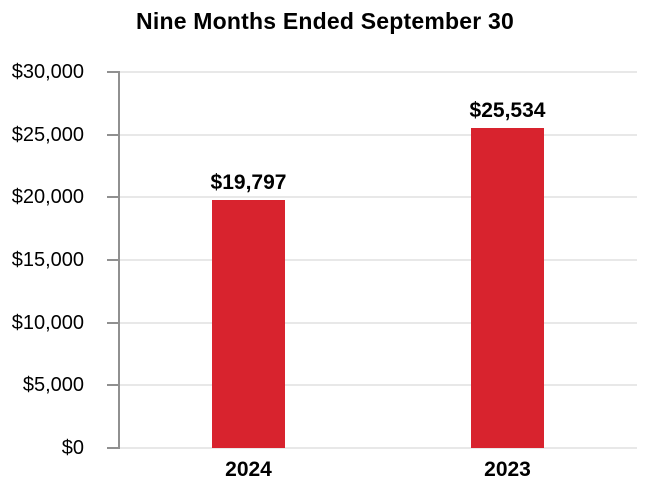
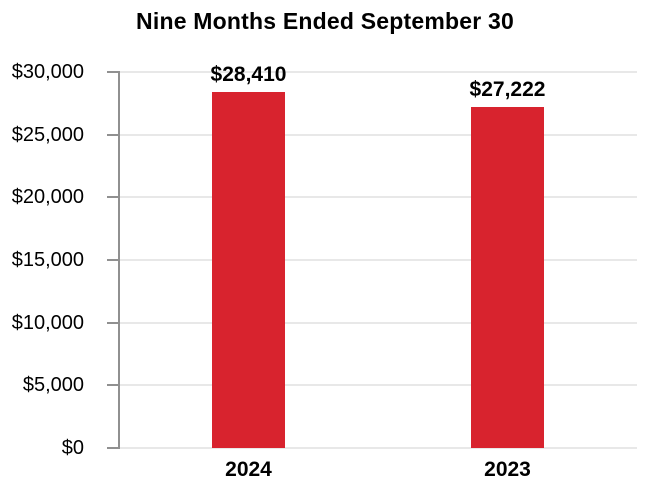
2024: $19,797 -> $28,410
2023: $25,534 -> $27,222
